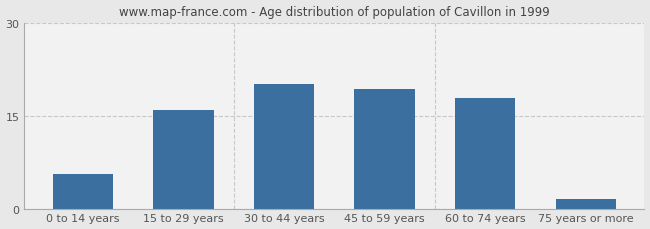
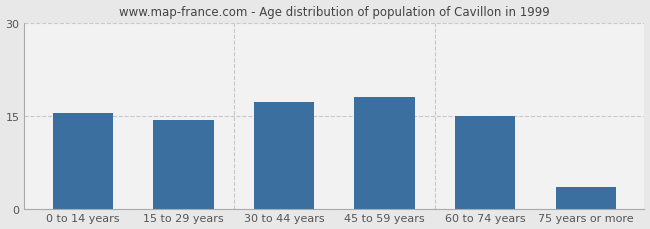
0 to 14 years: 5.6 -> 15.5
15 to 29 years: 16.0 -> 14.3
30 to 44 years: 20.2 -> 17.2
45 to 59 years: 19.4 -> 18.0
60 to 74 years: 17.8 -> 15.0
75 years or more: 1.6 -> 3.5
